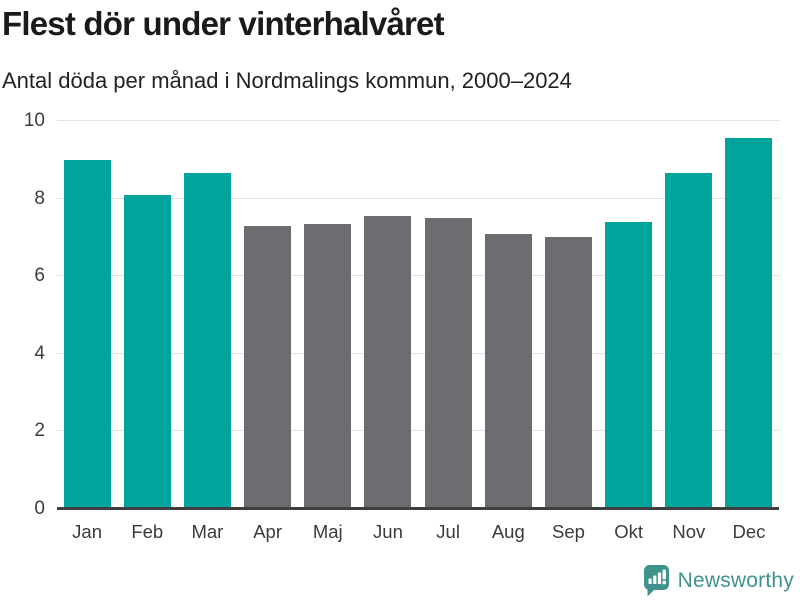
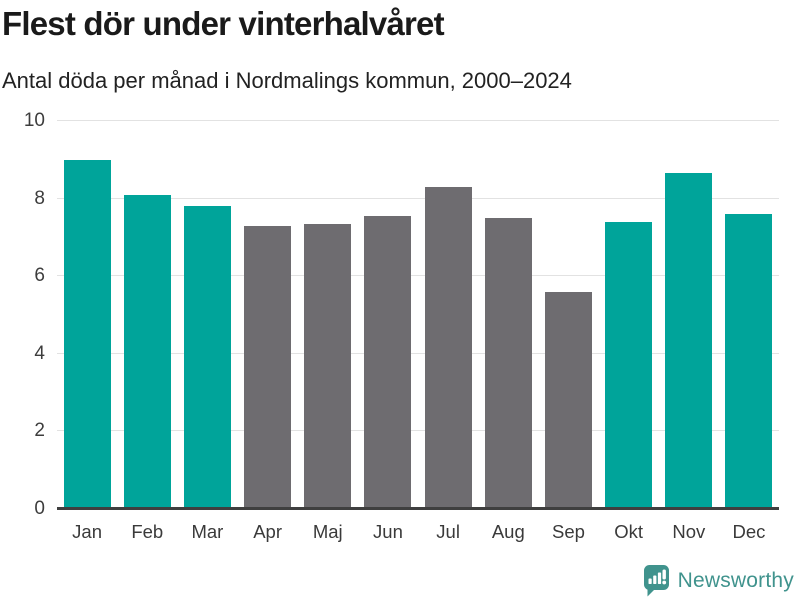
Mar: 8.7 -> 7.8
Jul: 7.5 -> 8.3
Aug: 7.1 -> 7.5
Sep: 7.0 -> 5.6
Dec: 9.6 -> 7.6
